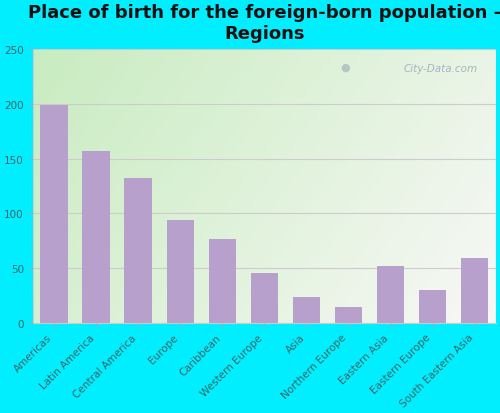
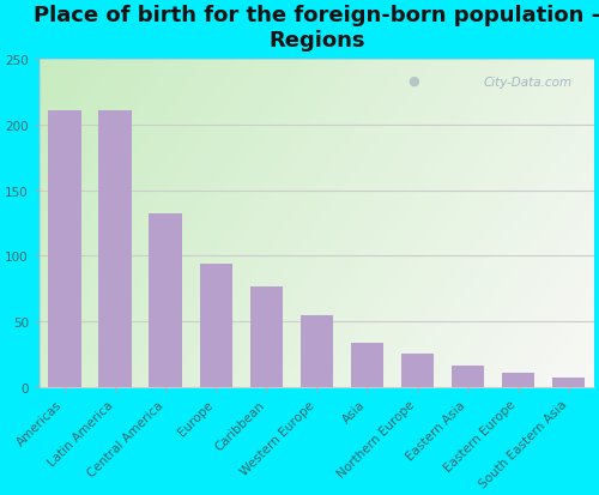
Americas: 199 -> 211
Latin America: 157 -> 211
Western Europe: 46 -> 55
Asia: 24 -> 34
Northern Europe: 15 -> 26
Eastern Asia: 52 -> 16
Eastern Europe: 30 -> 11
South Eastern Asia: 59 -> 7
